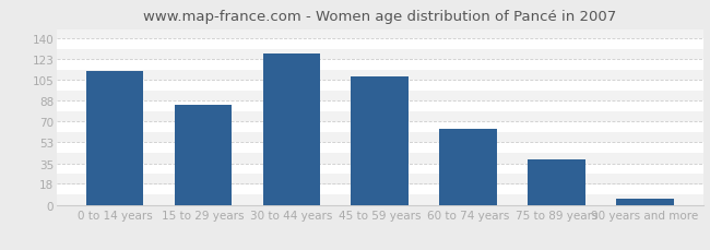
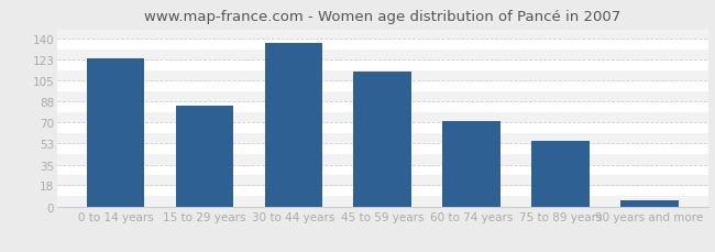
0 to 14 years: 113 -> 124
30 to 44 years: 127 -> 137
45 to 59 years: 108 -> 113
60 to 74 years: 64 -> 71
75 to 89 years: 38 -> 55
